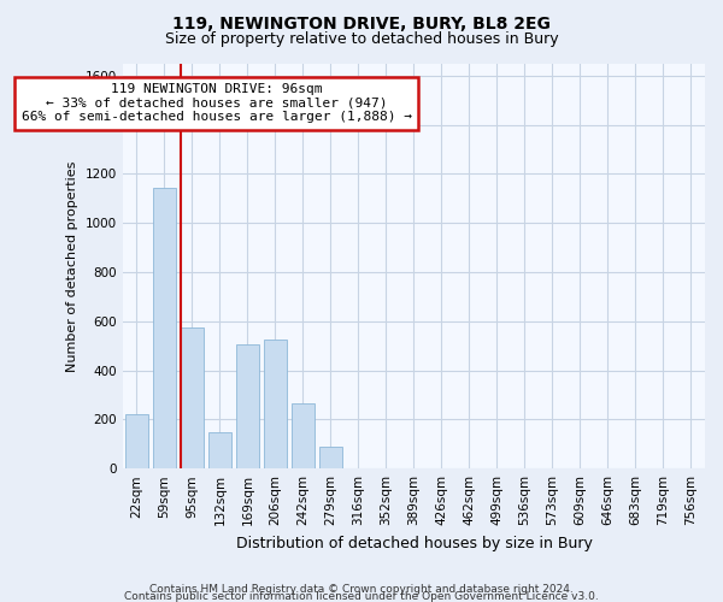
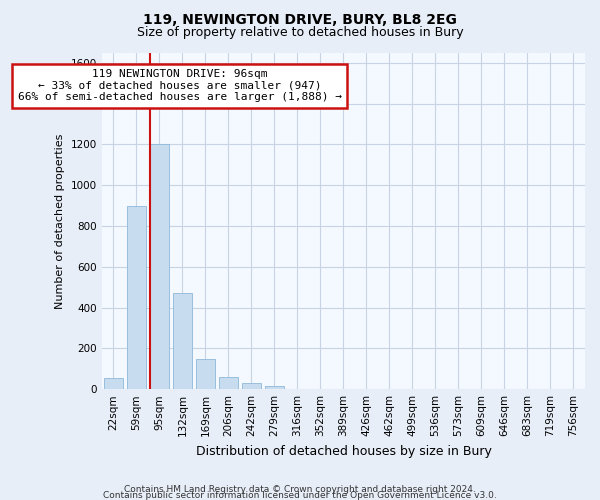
22sqm: 220 -> 55
59sqm: 1145 -> 900
95sqm: 575 -> 1200
132sqm: 150 -> 470
169sqm: 505 -> 150
206sqm: 525 -> 60
242sqm: 265 -> 28
279sqm: 90 -> 15
